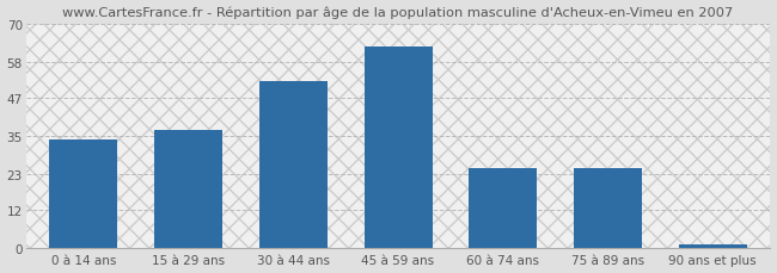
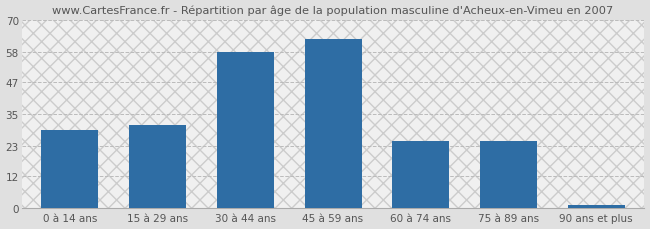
0 à 14 ans: 34 -> 29
15 à 29 ans: 37 -> 31
30 à 44 ans: 52 -> 58
